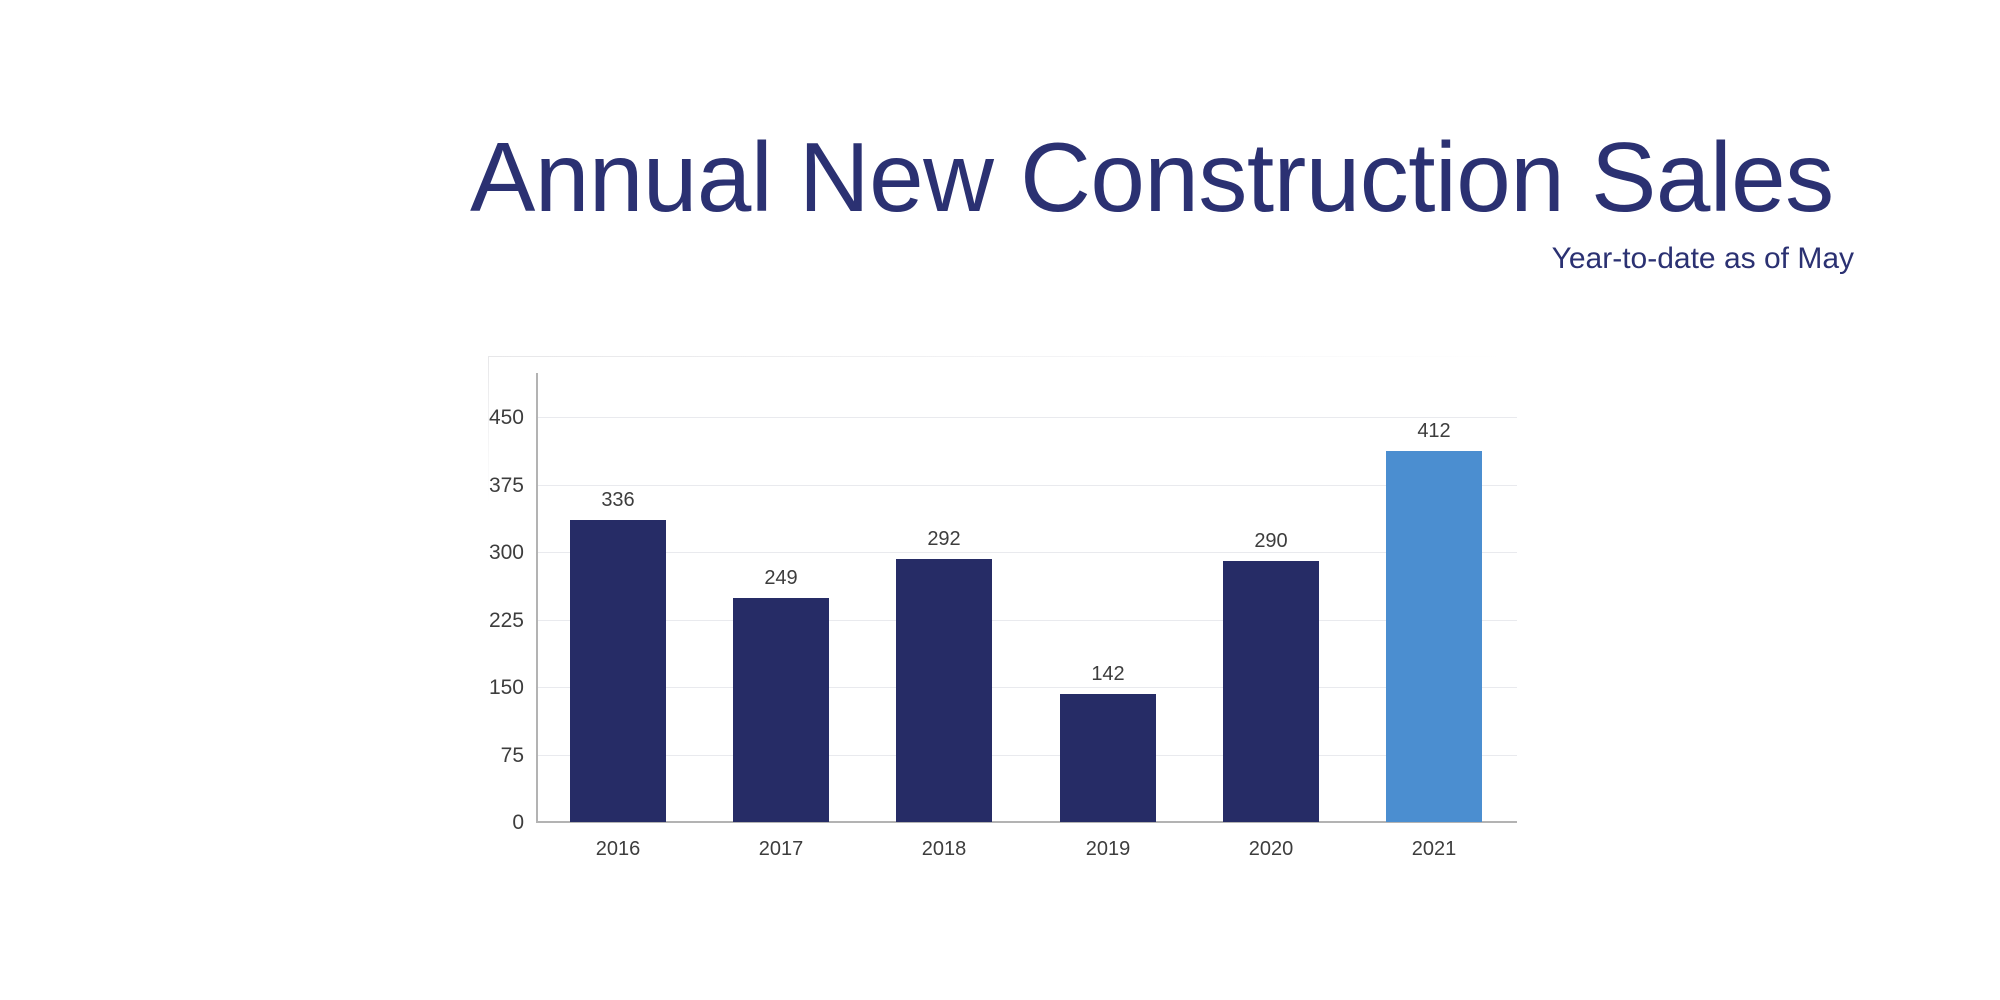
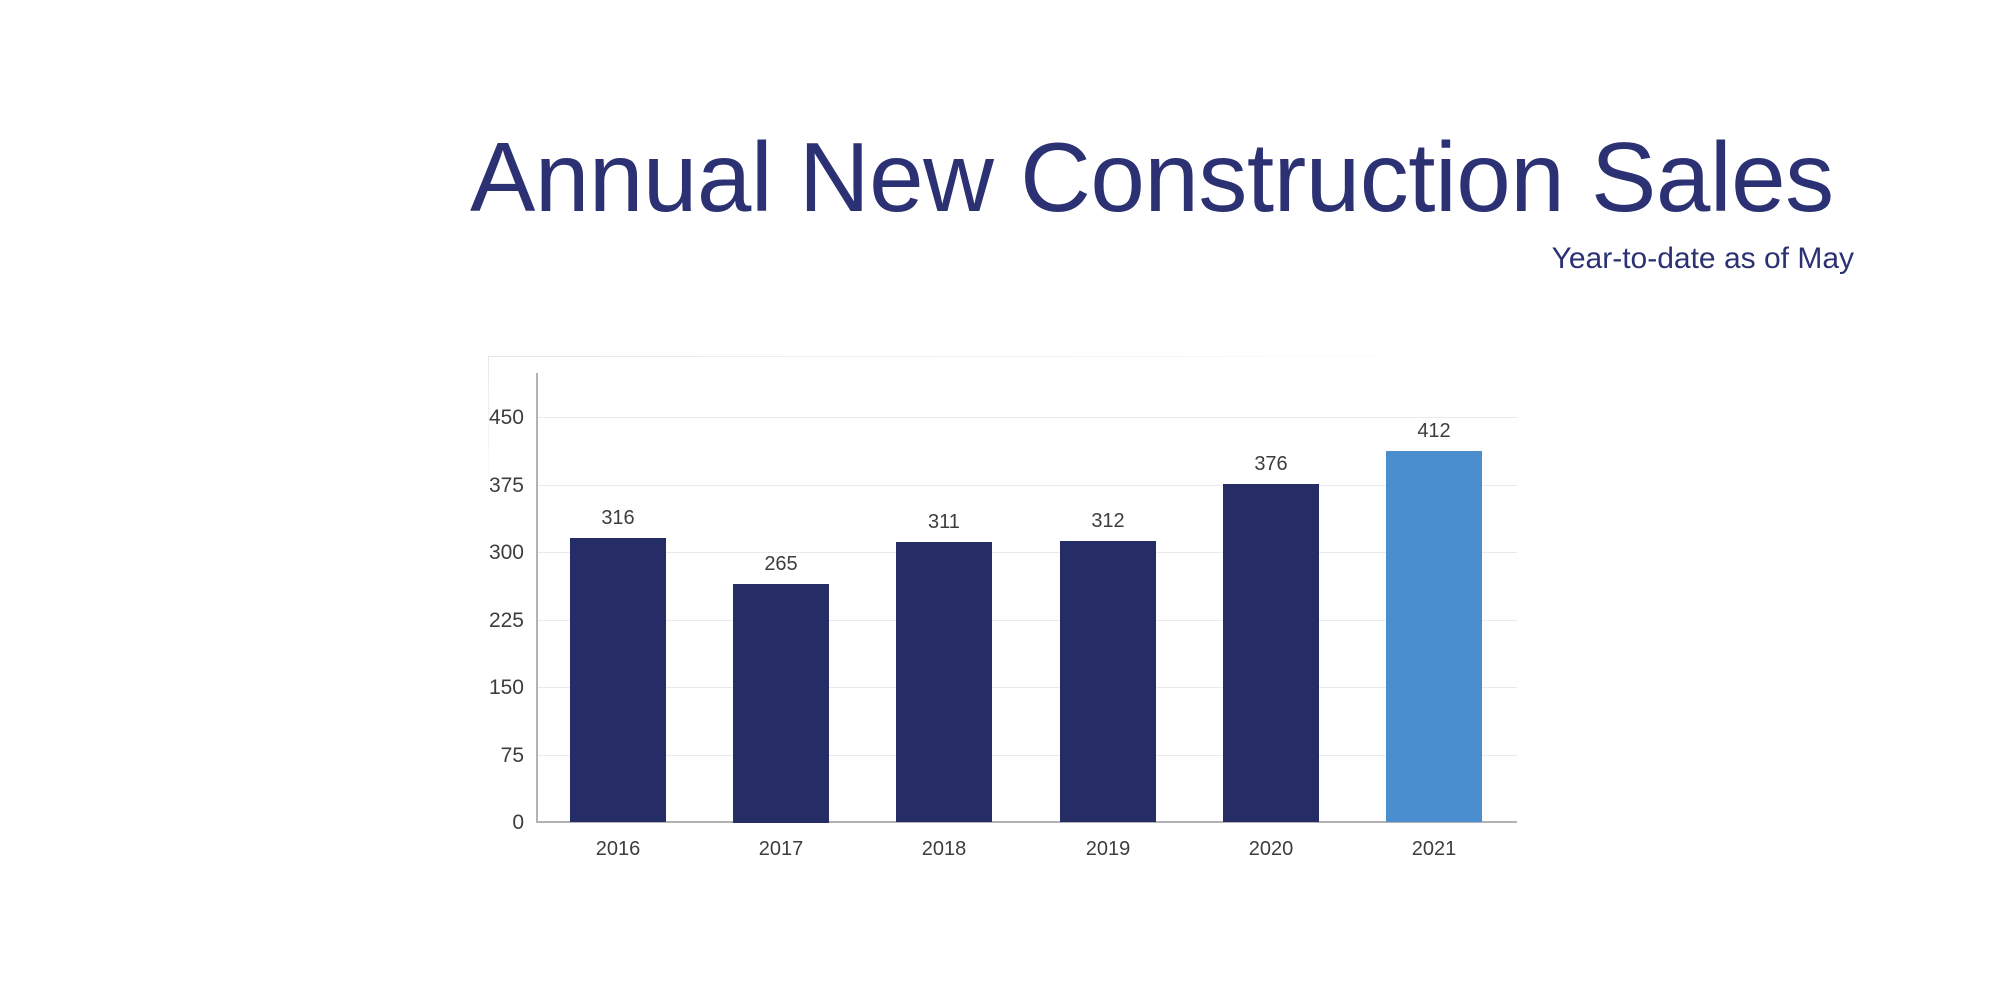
2016: 336 -> 316
2017: 249 -> 265
2018: 292 -> 311
2019: 142 -> 312
2020: 290 -> 376
